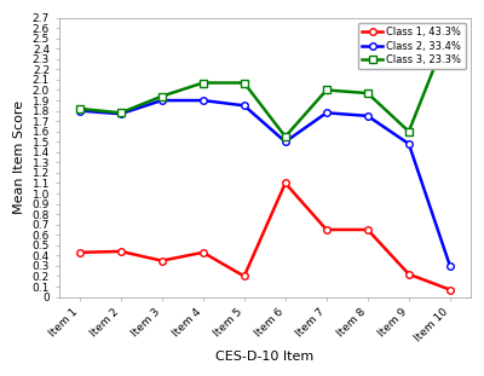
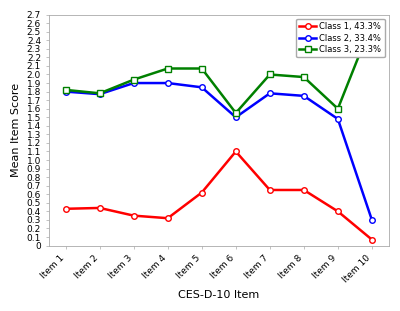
Class 1, 43.3%/Item 4: 0.43 -> 0.32
Class 1, 43.3%/Item 5: 0.20 -> 0.62
Class 1, 43.3%/Item 9: 0.22 -> 0.40
